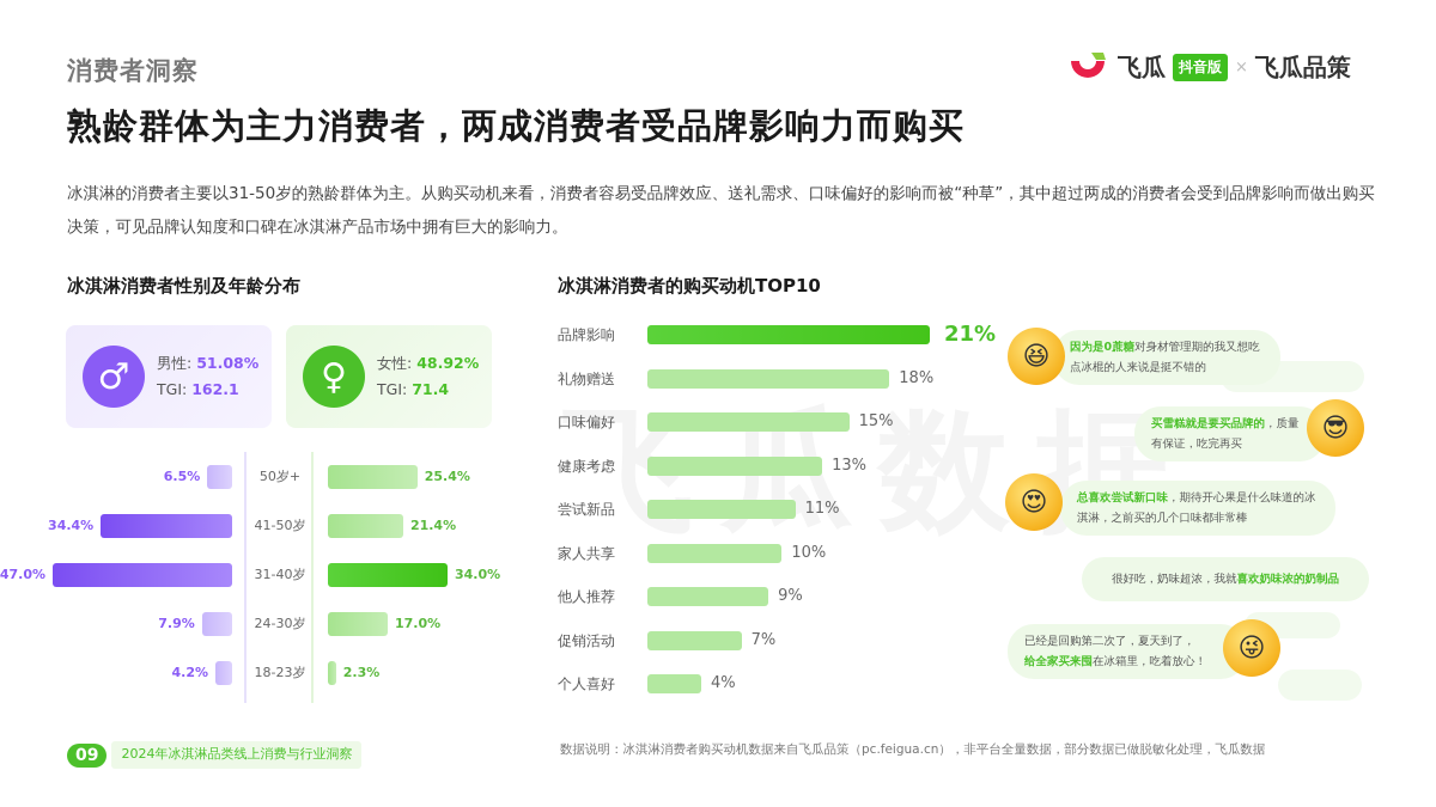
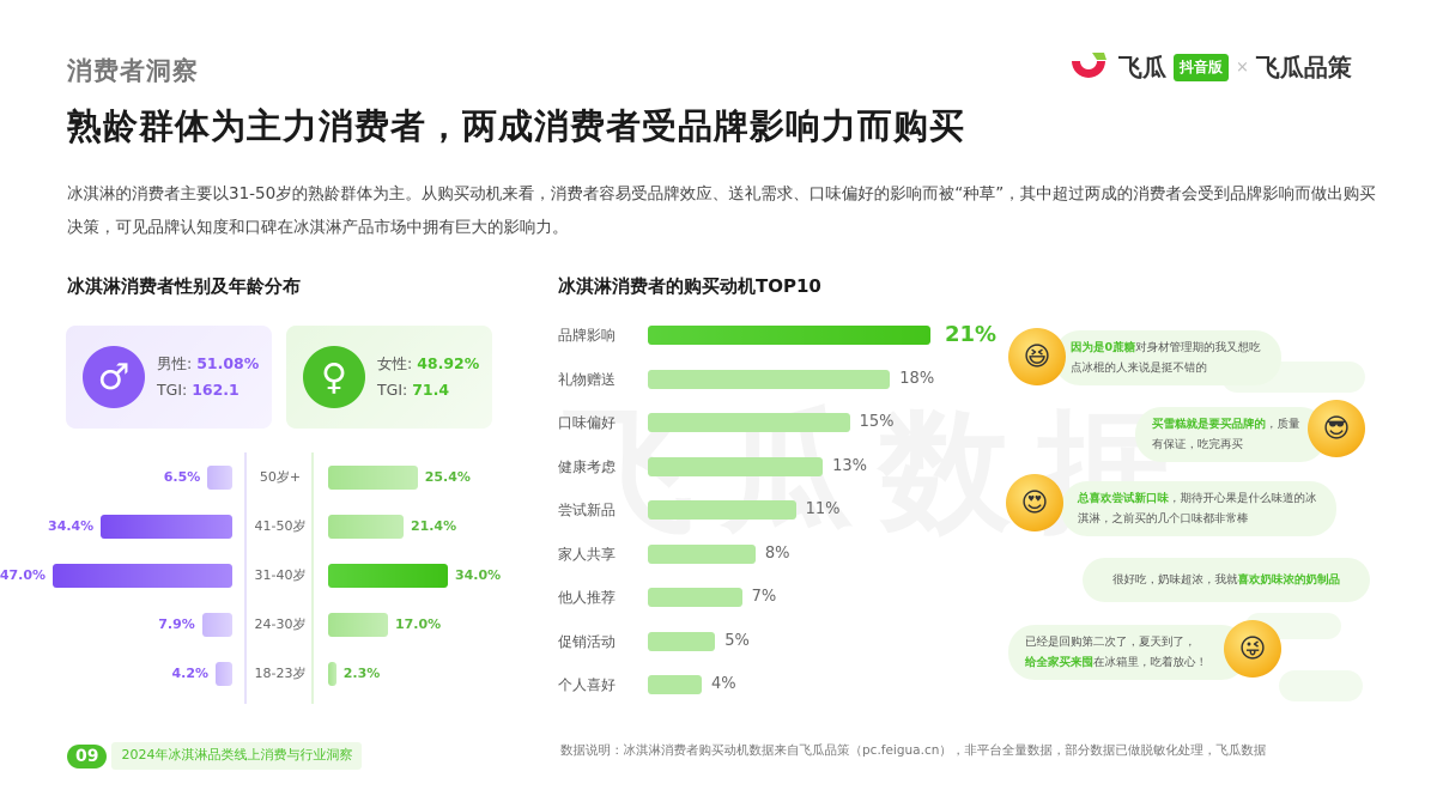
冰淇淋消费者的购买动机TOP10/家人共享: 10% -> 8%
冰淇淋消费者的购买动机TOP10/他人推荐: 9% -> 7%
冰淇淋消费者的购买动机TOP10/促销活动: 7% -> 5%
